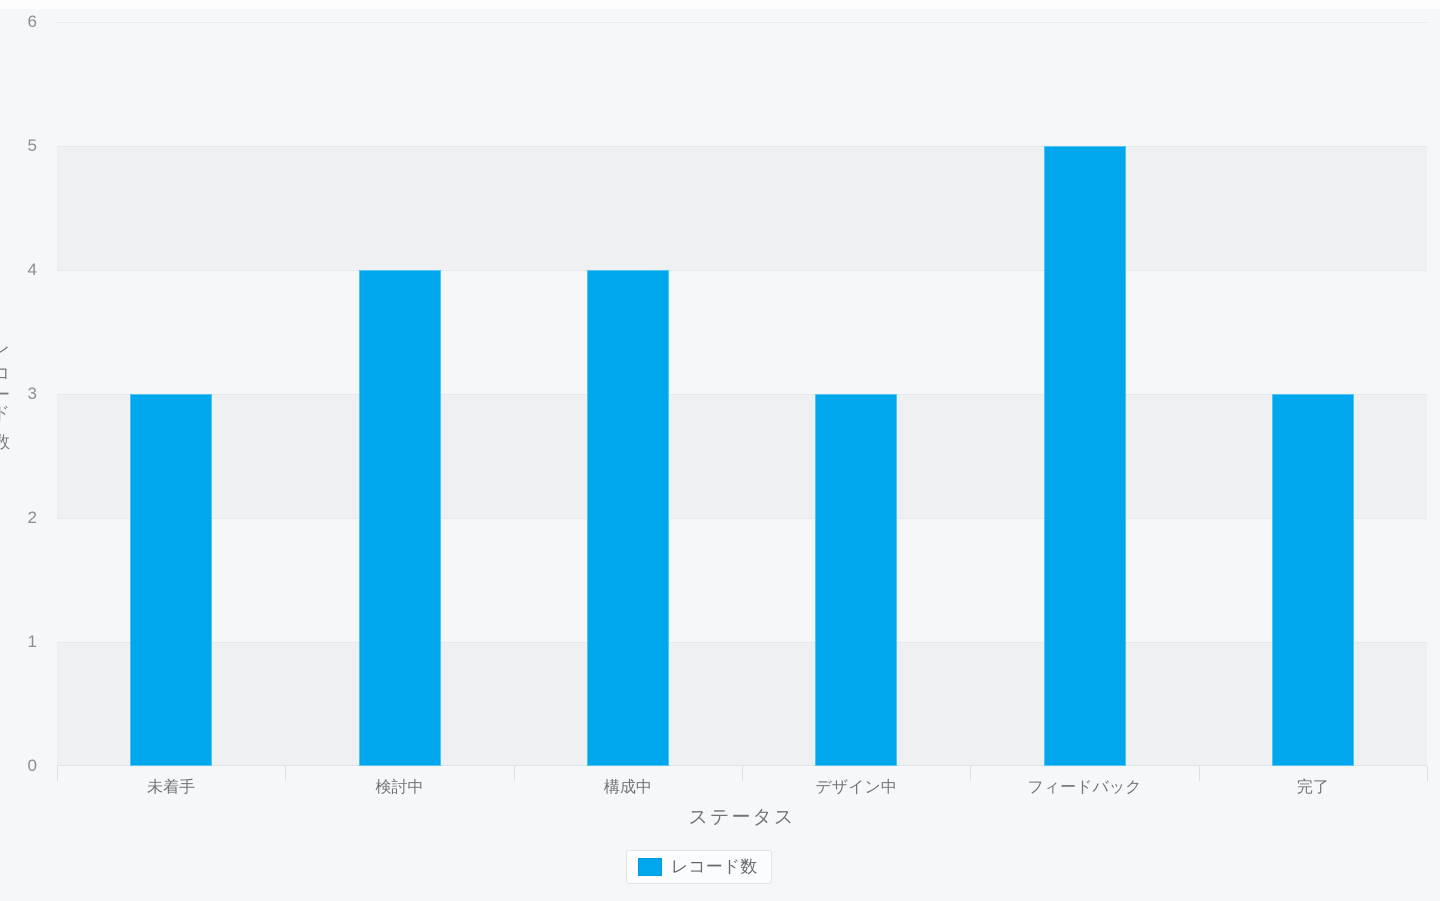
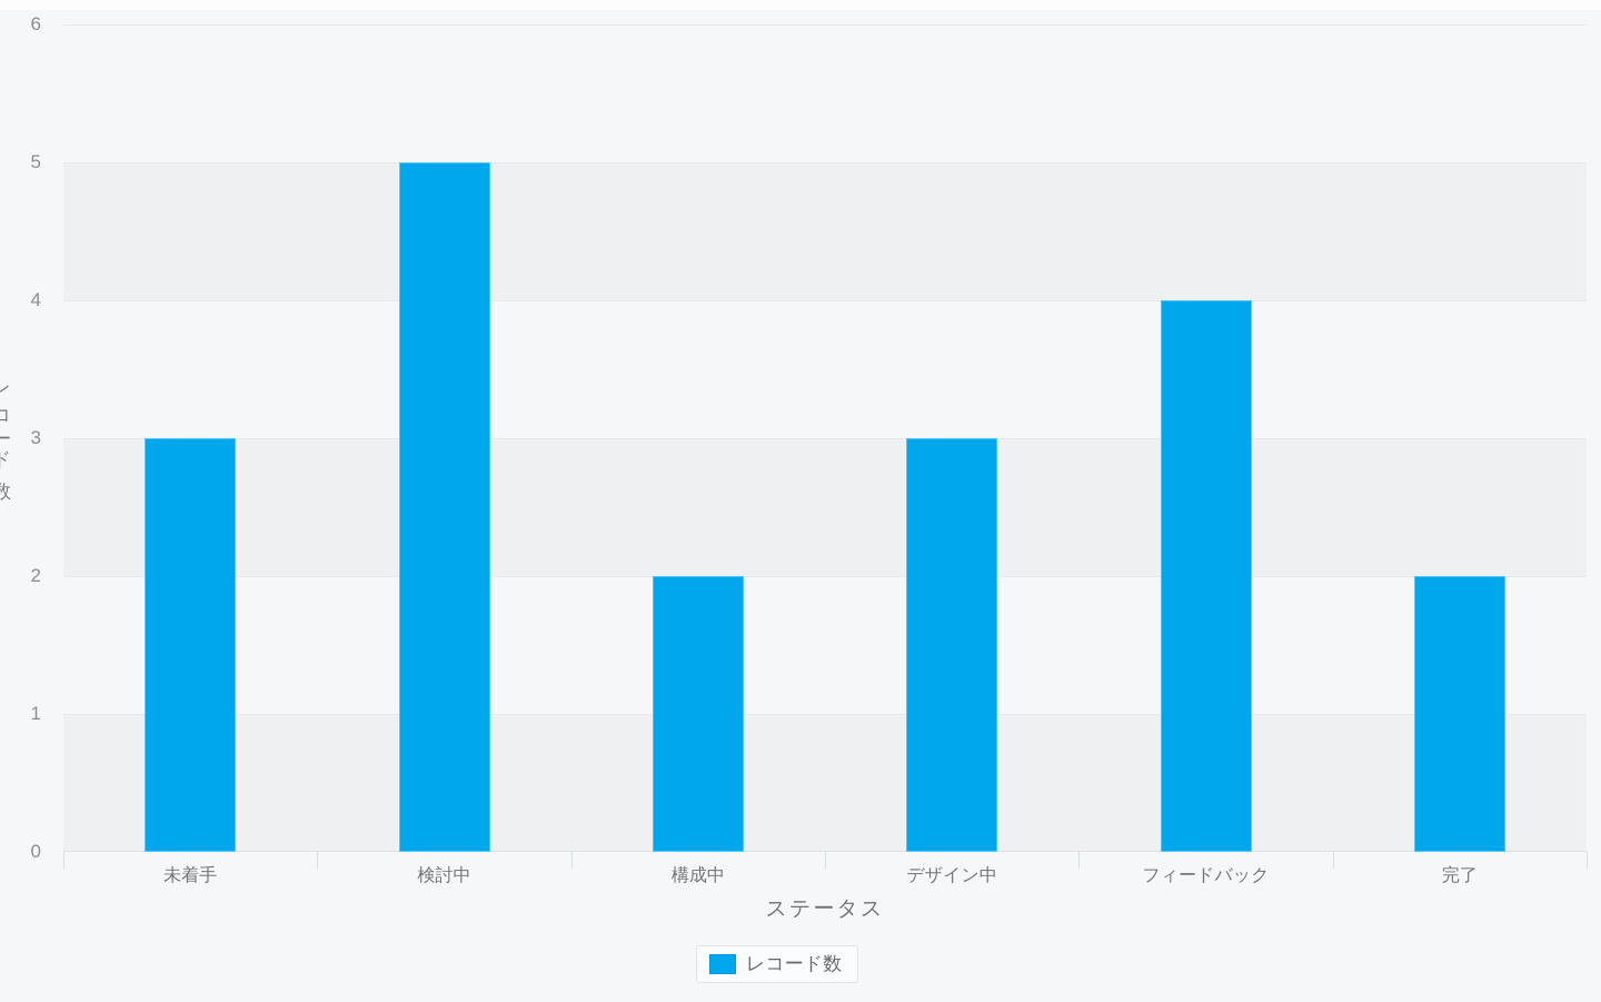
検討中: 4 -> 5
構成中: 4 -> 2
フィードバック: 5 -> 4
完了: 3 -> 2
